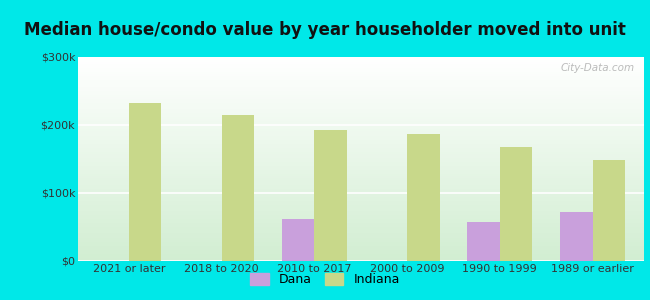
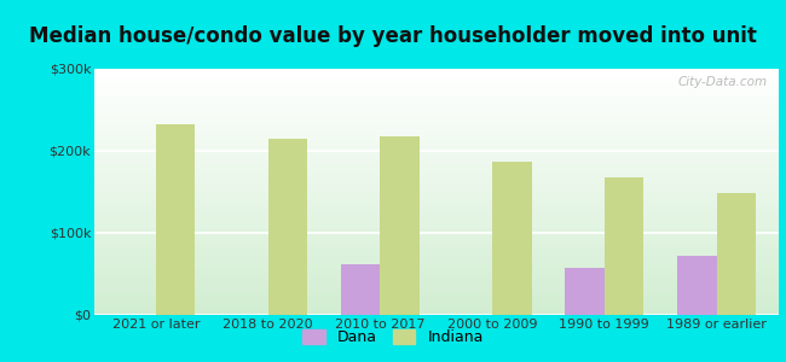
Indiana/2010 to 2017: $192k -> $218k
